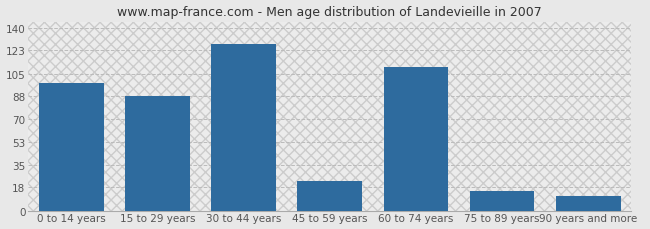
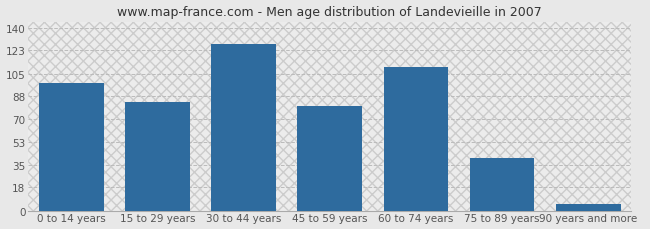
15 to 29 years: 88 -> 83
45 to 59 years: 23 -> 80
75 to 89 years: 15 -> 40
90 years and more: 11 -> 5
